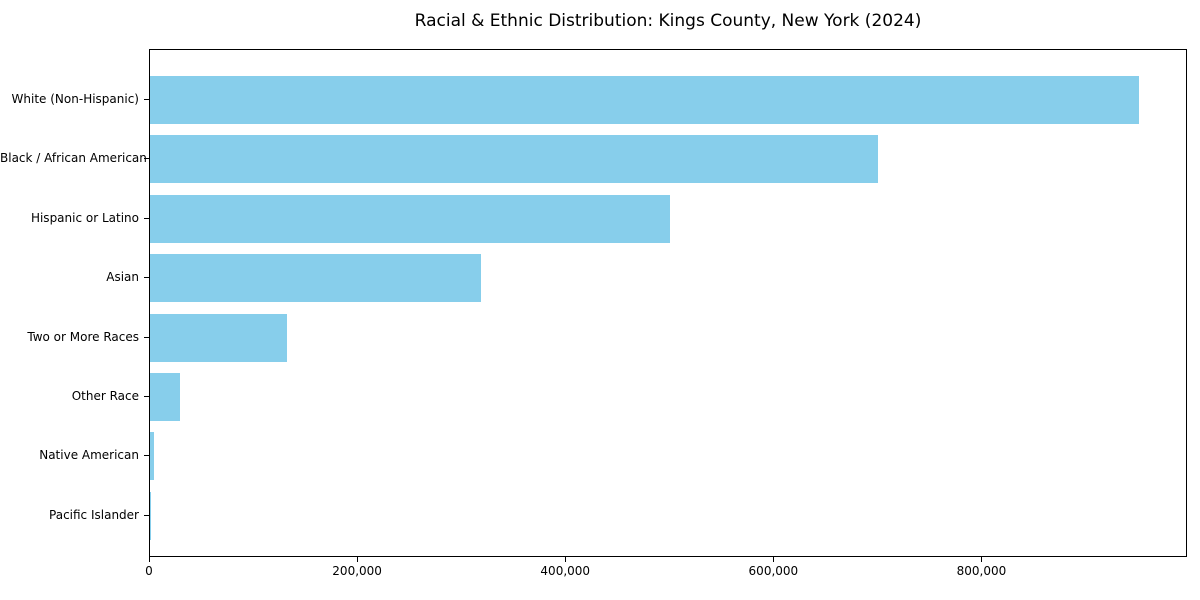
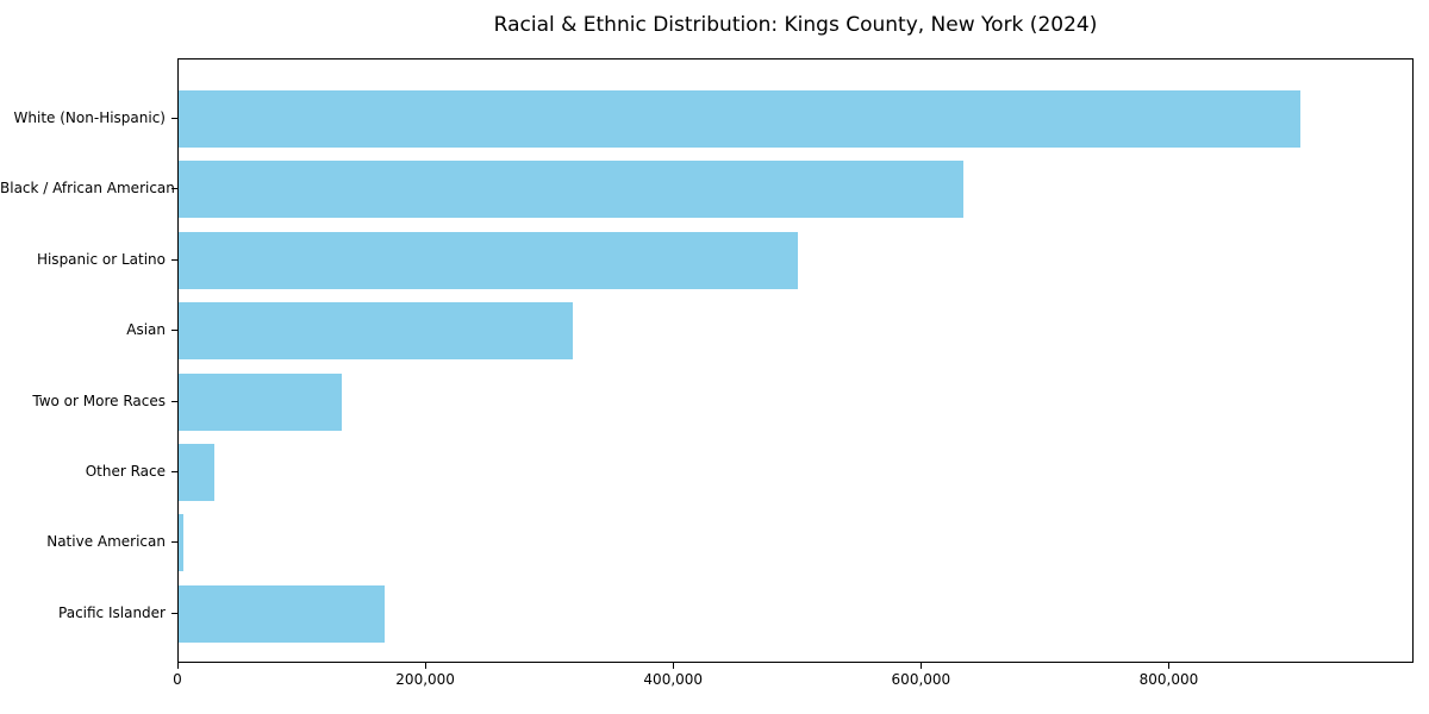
White (Non-Hispanic): 950000 -> 905000
Black / African American: 700000 -> 633000
Pacific Islander: 1000 -> 166000
